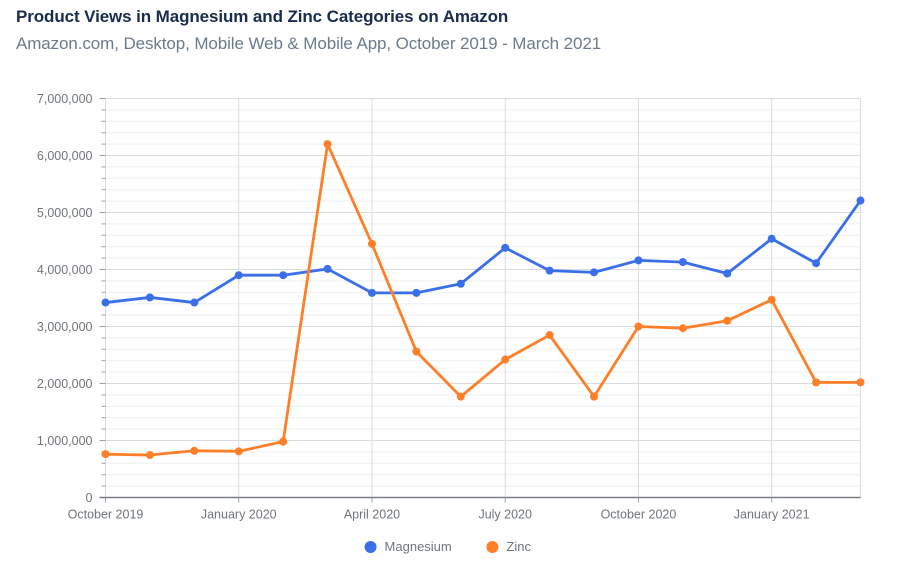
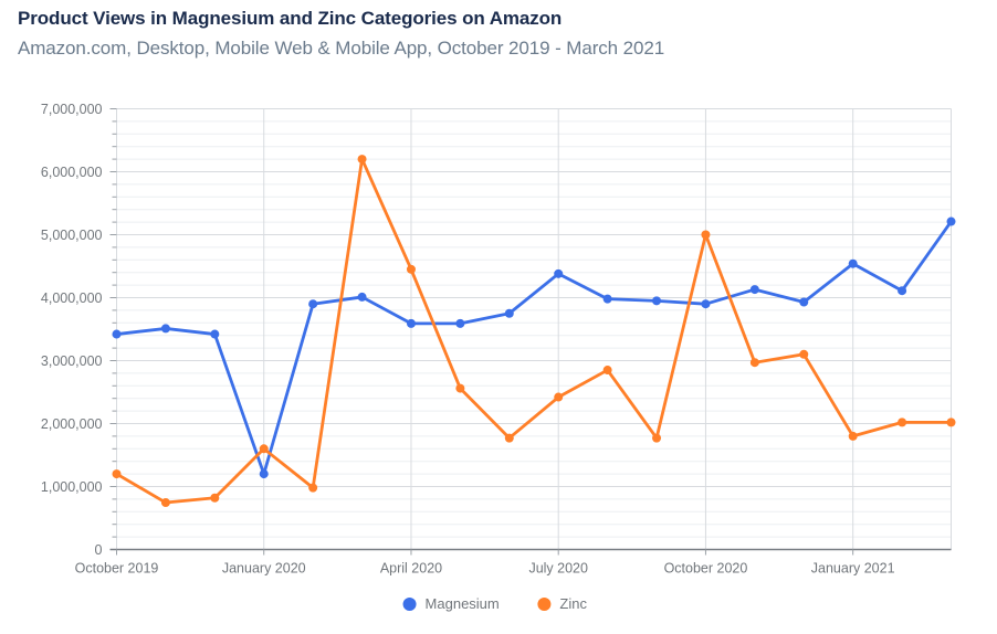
Zinc/October 2019: 800000 -> 1200000
Magnesium/January 2020: 3900000 -> 1200000
Zinc/January 2020: 800000 -> 1600000
Magnesium/October 2020: 4200000 -> 3900000
Zinc/October 2020: 3000000 -> 5000000
Zinc/January 2021: 3500000 -> 1800000
